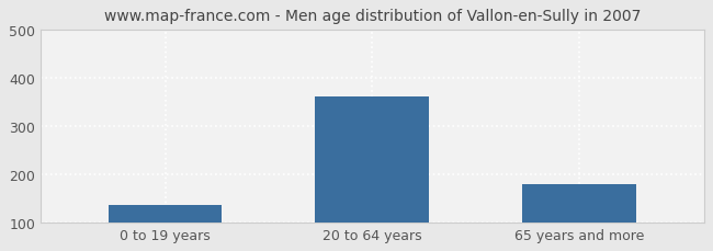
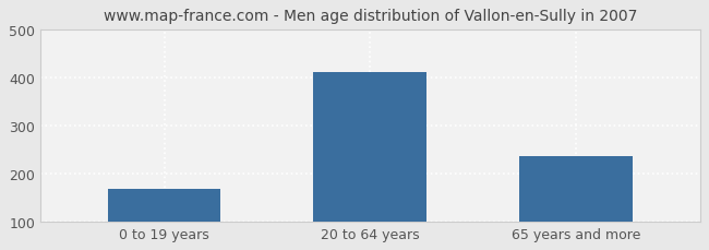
0 to 19 years: 135 -> 168
20 to 64 years: 360 -> 410
65 years and more: 180 -> 235
